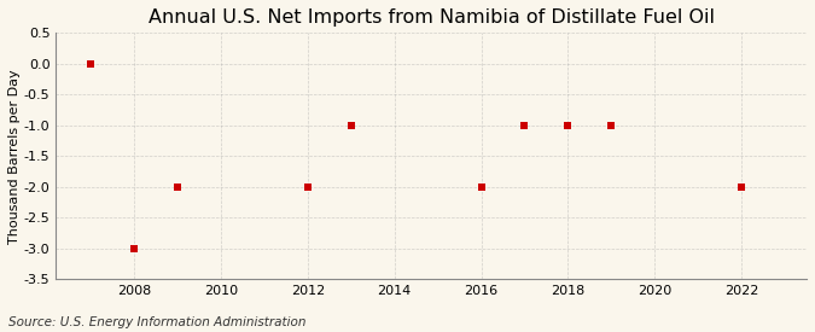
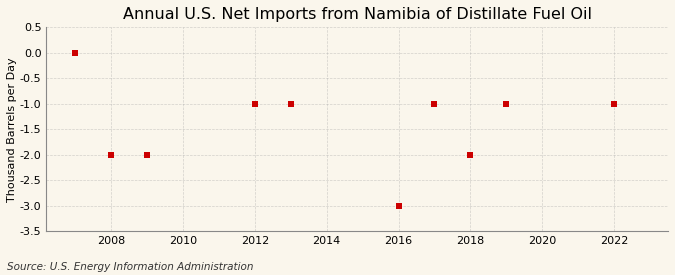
2008: -3 -> -2
2012: -2 -> -1
2016: -2 -> -3
2018: -1 -> -2
2022: -2 -> -1
